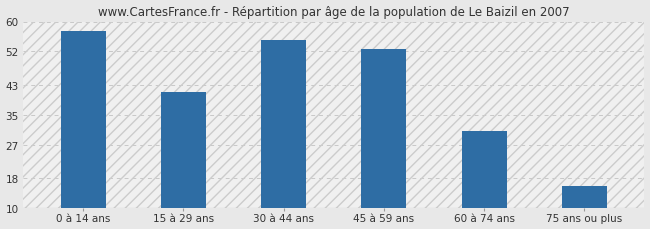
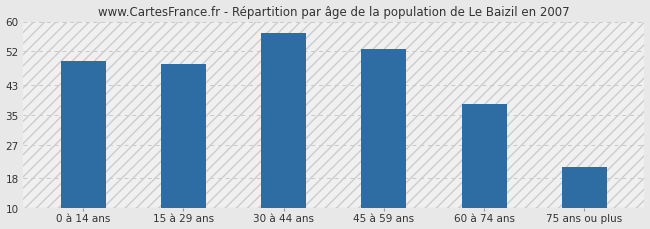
0 à 14 ans: 57.5 -> 49.5
15 à 29 ans: 41.0 -> 48.5
30 à 44 ans: 55.0 -> 57.0
60 à 74 ans: 30.5 -> 38.0
75 ans ou plus: 16.0 -> 21.0
